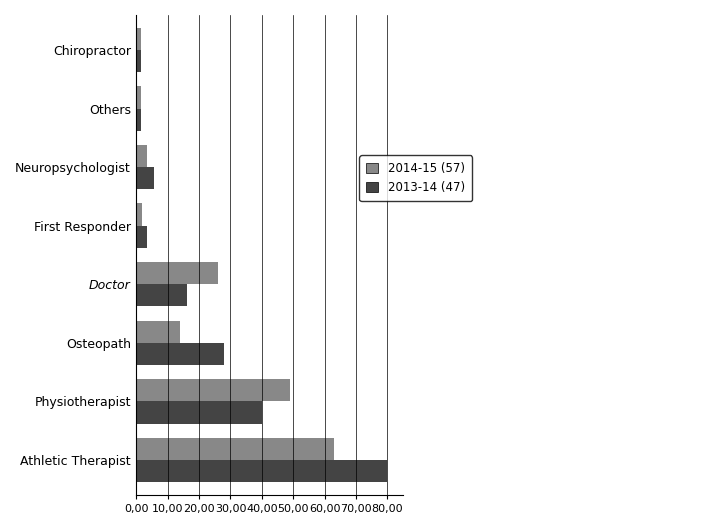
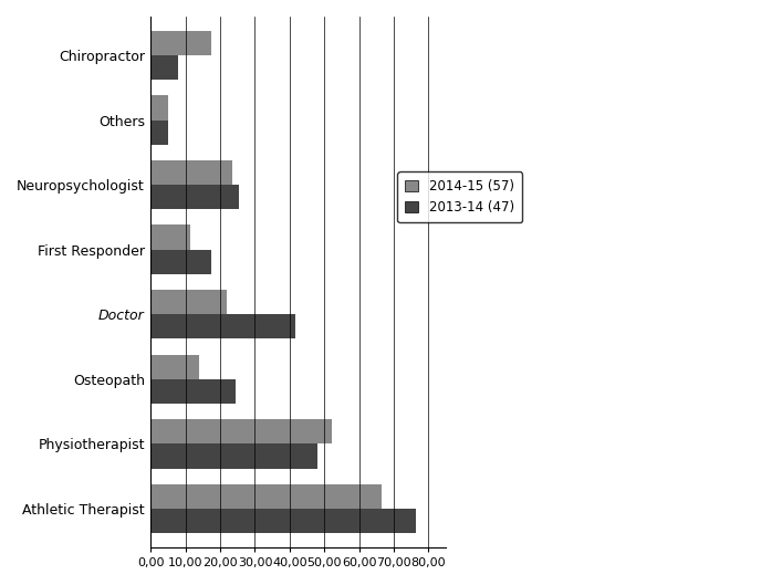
2014-15 (57)/Chiropractor: 1,5 -> 17,5
2013-14 (47)/Chiropractor: 1,5 -> 8,0
2014-15 (57)/Others: 1,5 -> 5,0
2013-14 (47)/Others: 1,5 -> 5,0
2014-15 (57)/Neuropsychologist: 3,5 -> 23,5
2013-14 (47)/Neuropsychologist: 5,5 -> 25,5
2014-15 (57)/First Responder: 1,8 -> 11,5
2013-14 (47)/First Responder: 3,5 -> 17,5
2014-15 (57)/Doctor: 26,0 -> 22,0
2013-14 (47)/Doctor: 16,0 -> 41,5
2013-14 (47)/Osteopath: 28,0 -> 24,5
2014-15 (57)/Physiotherapist: 49,0 -> 52,0
2013-14 (47)/Physiotherapist: 40,0 -> 48,0
2014-15 (57)/Athletic Therapist: 63,0 -> 66,5
2013-14 (47)/Athletic Therapist: 80,0 -> 76,5
